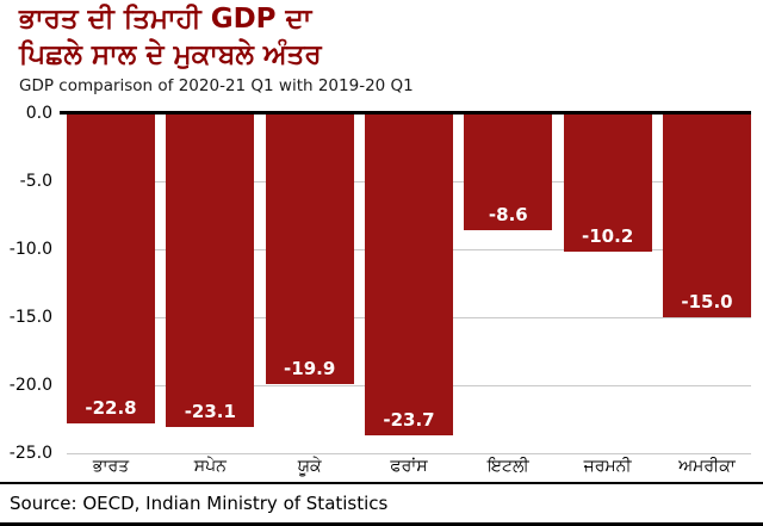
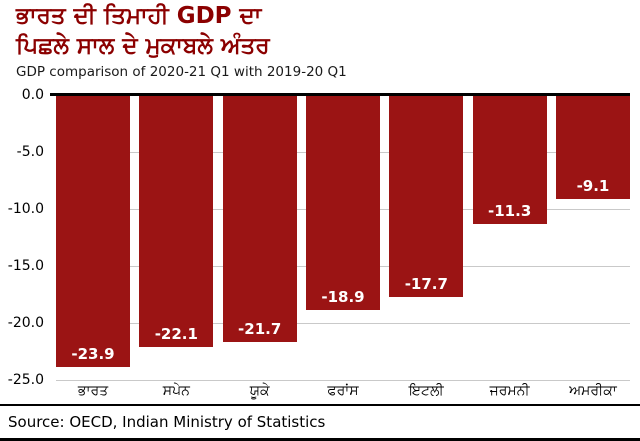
ਭਾਰਤ: -22.8 -> -23.9
ਸਪੇਨ: -23.1 -> -22.1
ਯੂਕੇ: -19.9 -> -21.7
ਫਰਾਂਸ: -23.7 -> -18.9
ਇਟਲੀ: -8.6 -> -17.7
ਜਰਮਨੀ: -10.2 -> -11.3
ਅਮਰੀਕਾ: -15.0 -> -9.1
